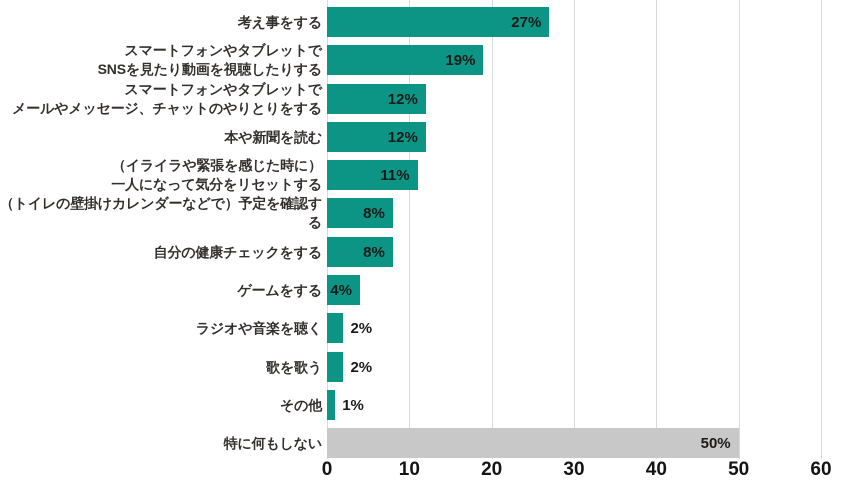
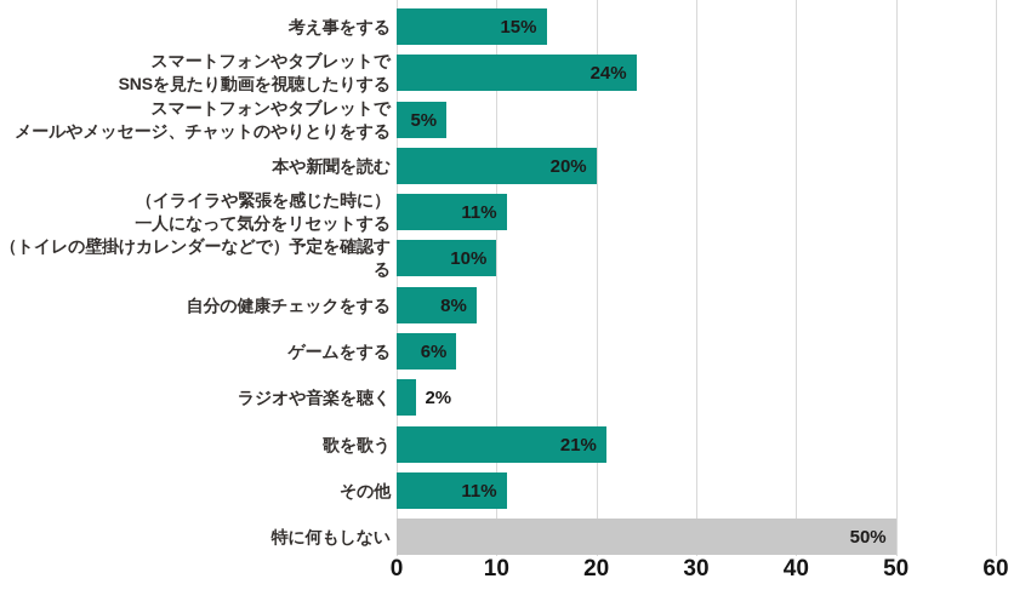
考え事をする: 27% -> 15%
スマートフォンやタブレットで SNSを見たり動画を視聴したりする: 19% -> 24%
スマートフォンやタブレットで メールやメッセージ、チャットのやりとりをする: 12% -> 5%
本や新聞を読む: 12% -> 20%
（トイレの壁掛けカレンダーなどで）予定を確認する: 8% -> 10%
ゲームをする: 4% -> 6%
歌を歌う: 2% -> 21%
その他: 1% -> 11%
